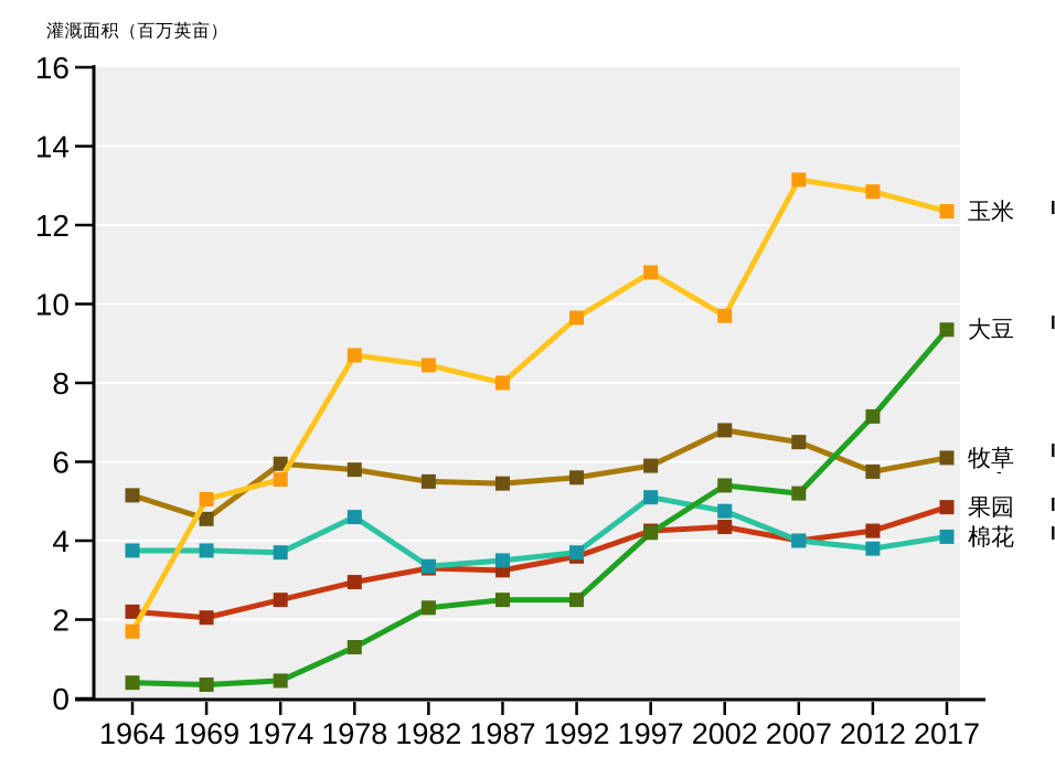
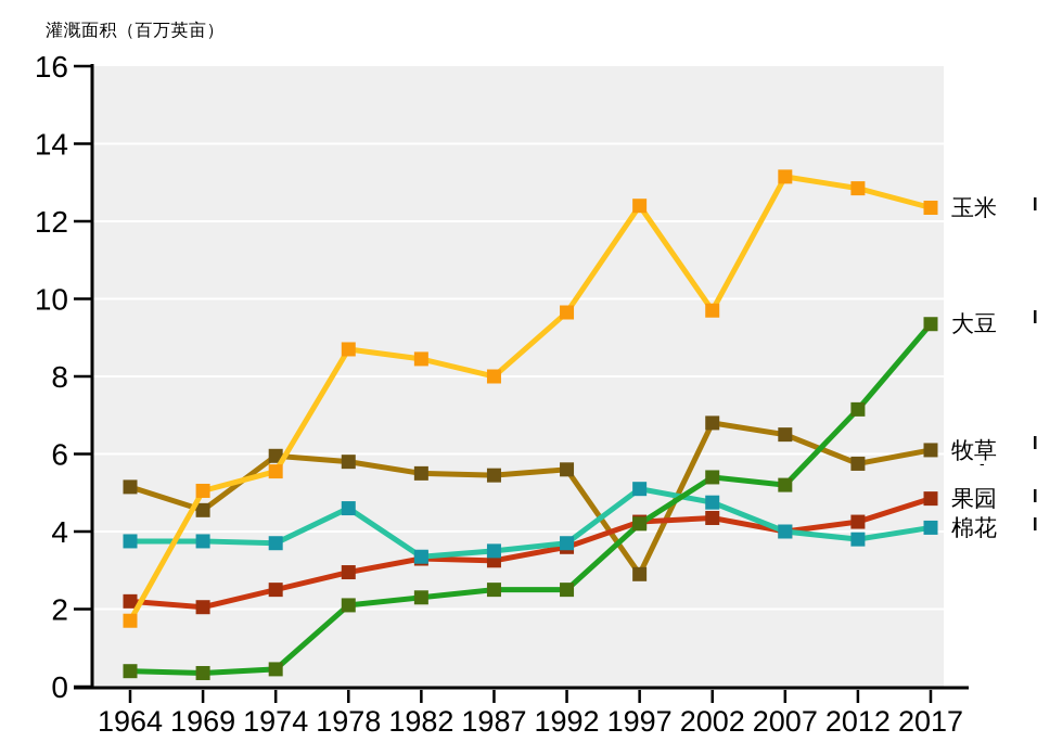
大豆/1978: 1.3 -> 2.1
玉米/1997: 10.8 -> 12.4
牧草/1997: 5.9 -> 2.9
